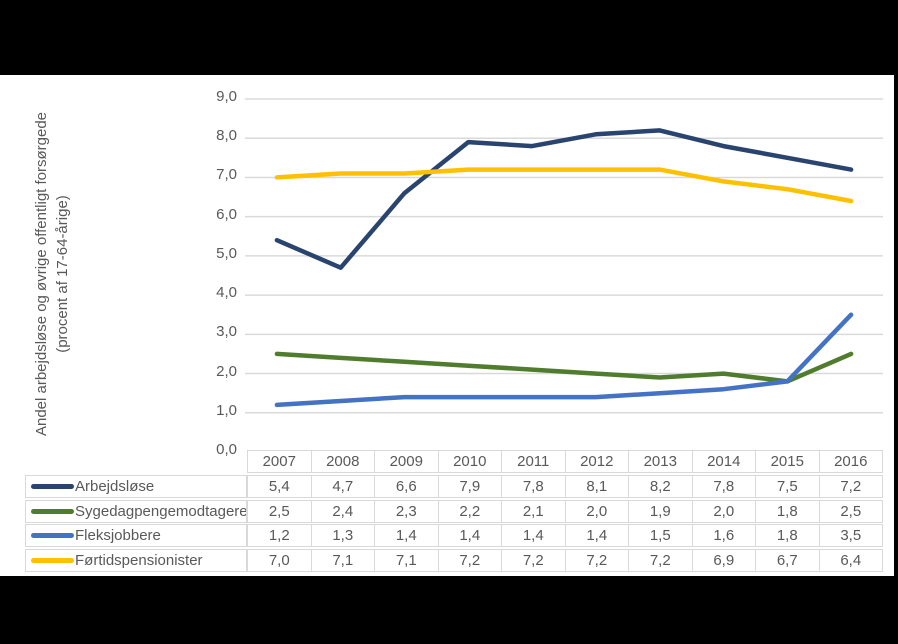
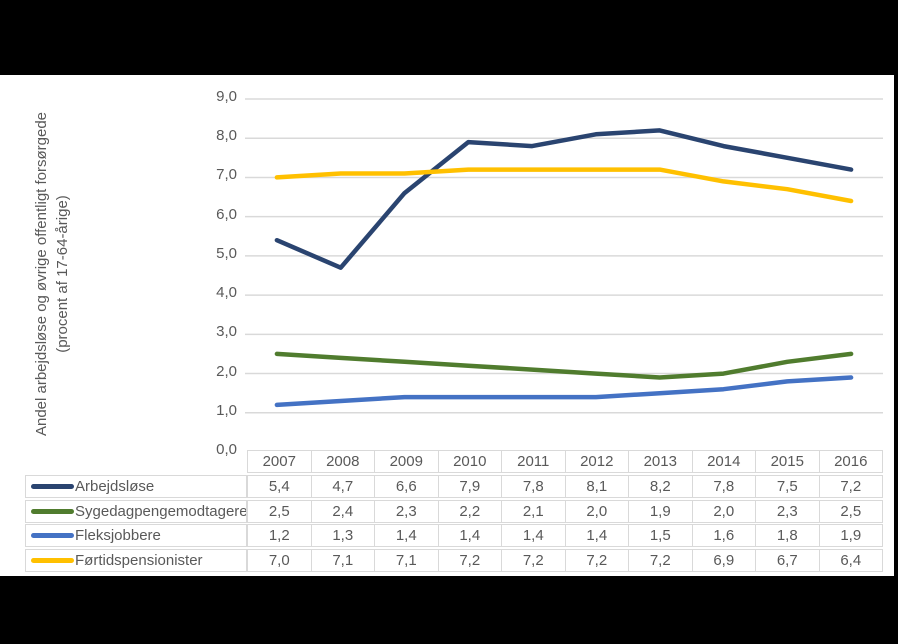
Sygedagpengemodtagere/2015: 1,8 -> 2,3
Fleksjobbere/2016: 3,5 -> 1,9
